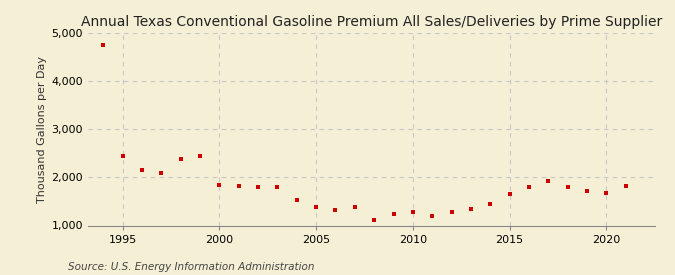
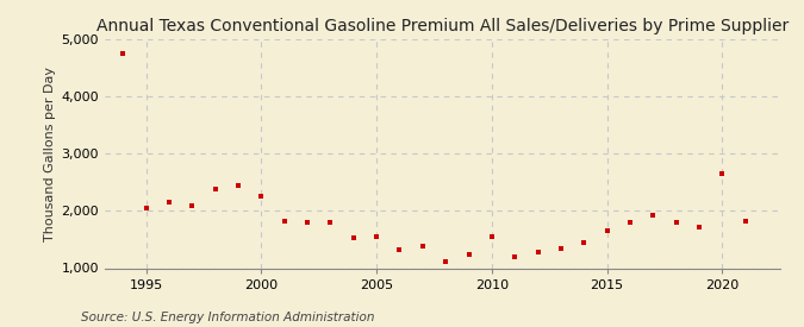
1995: 2,440 -> 2,050
2000: 1,840 -> 2,250
2005: 1,380 -> 1,550
2010: 1,280 -> 1,550
2020: 1,680 -> 2,650
